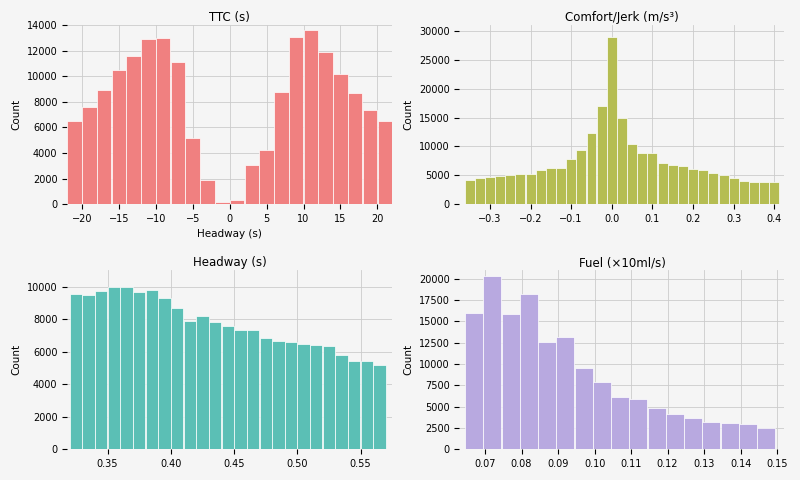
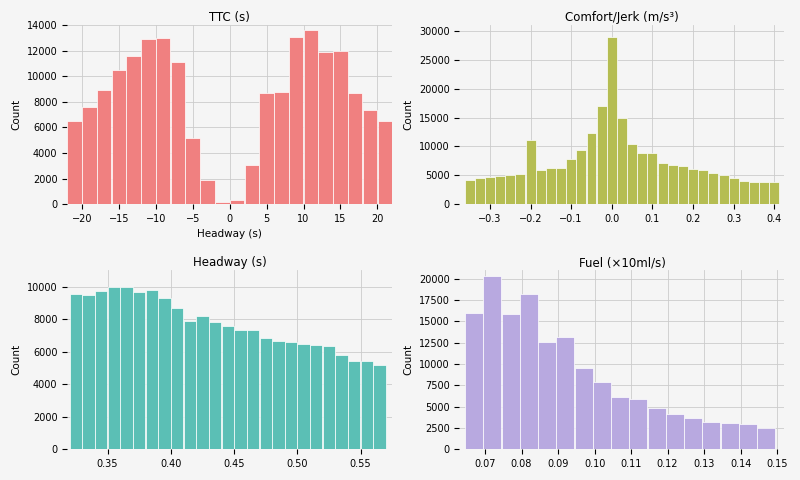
TTC (s)/5: 4200 -> 8700
TTC (s)/15: 10200 -> 12000
Comfort/Jerk (m/s³)/−0.2: 5300 -> 11200
